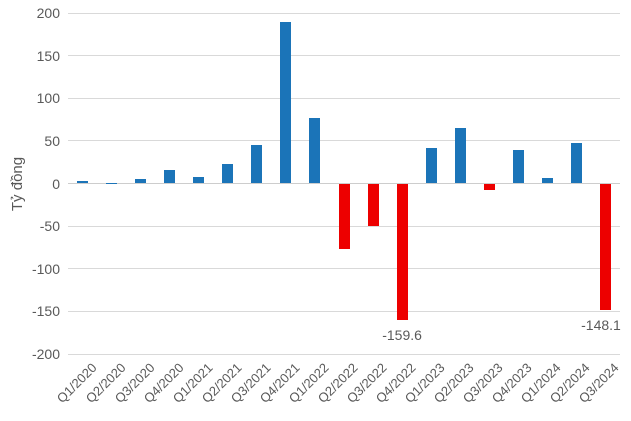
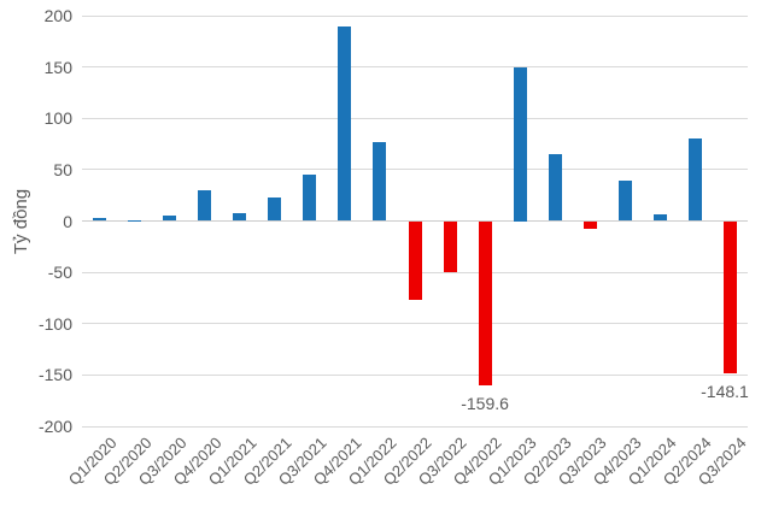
Q4/2020: 20 -> 30
Q1/2023: 40 -> 150
Q2/2024: 50 -> 80
